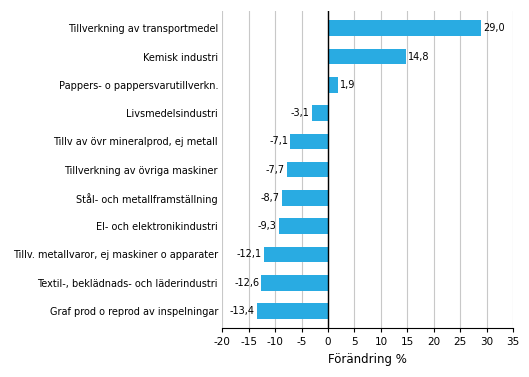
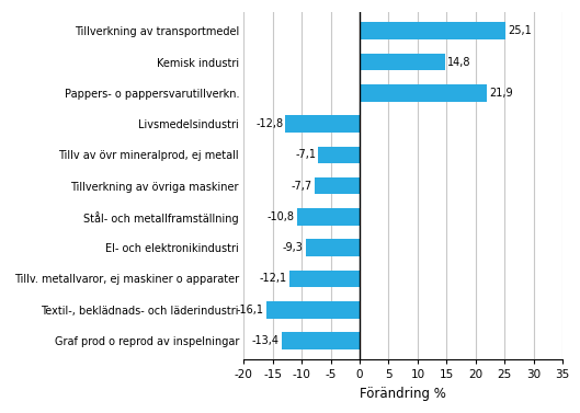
Tillverkning av transportmedel: 29,0 -> 25,1
Pappers- o pappersvarutillverkn.: 1,9 -> 21,9
Livsmedelsindustri: -3,1 -> -12,8
Stål- och metallframställning: -8,7 -> -10,8
Textil-, beklädnads- och läderindustri: -12,6 -> -16,1
